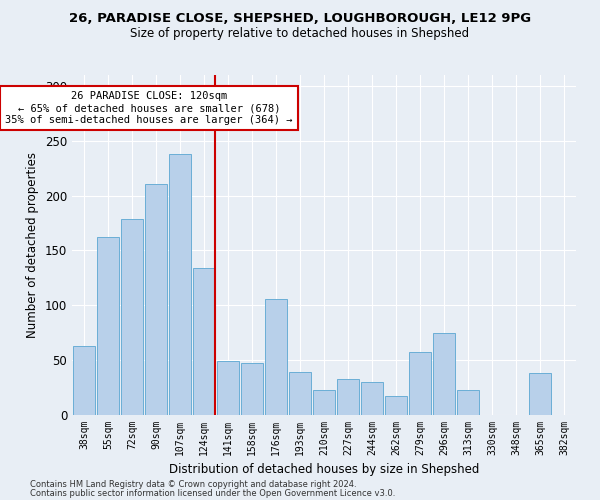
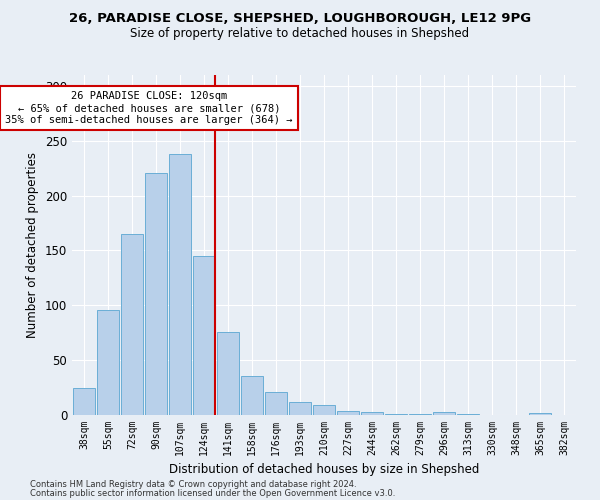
38sqm: 63 -> 25
55sqm: 162 -> 96
72sqm: 179 -> 165
90sqm: 211 -> 221
124sqm: 134 -> 145
141sqm: 49 -> 76
158sqm: 47 -> 36
176sqm: 106 -> 21
193sqm: 39 -> 12
210sqm: 23 -> 9
227sqm: 33 -> 4
244sqm: 30 -> 3
262sqm: 17 -> 1
279sqm: 57 -> 1
296sqm: 75 -> 3
313sqm: 23 -> 1
365sqm: 38 -> 2
